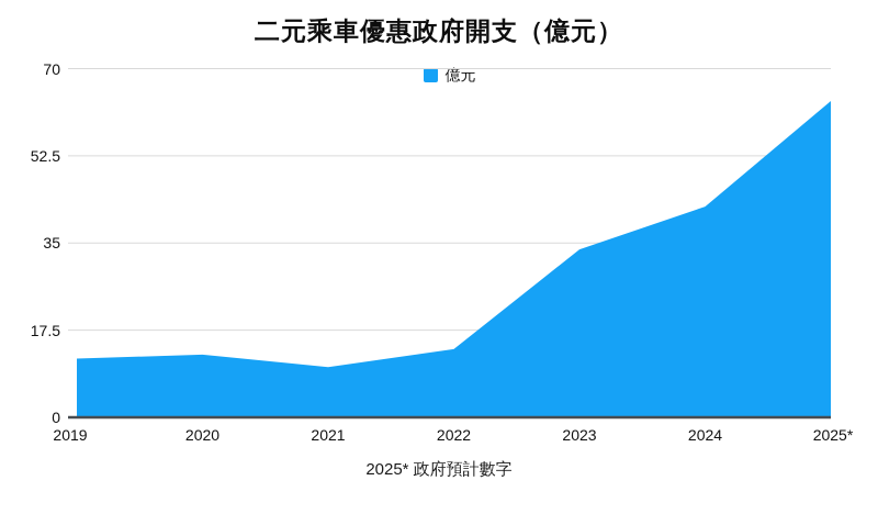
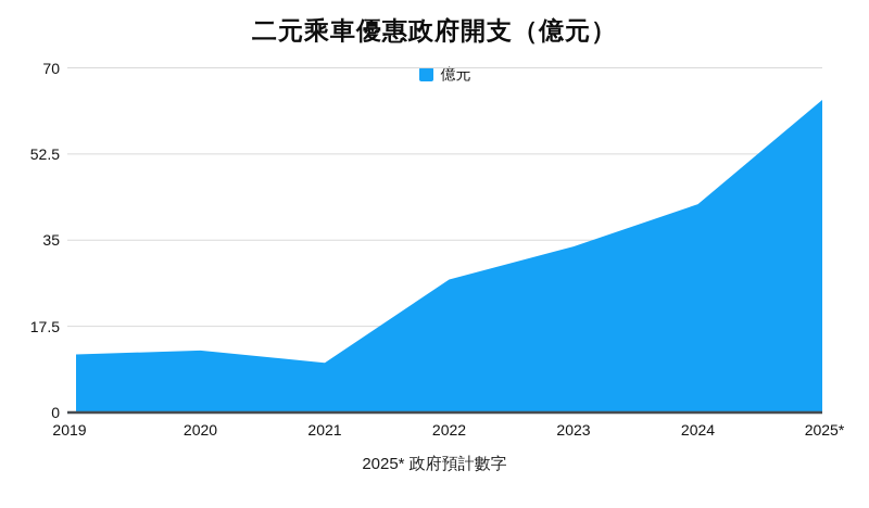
2022: 14 -> 27
